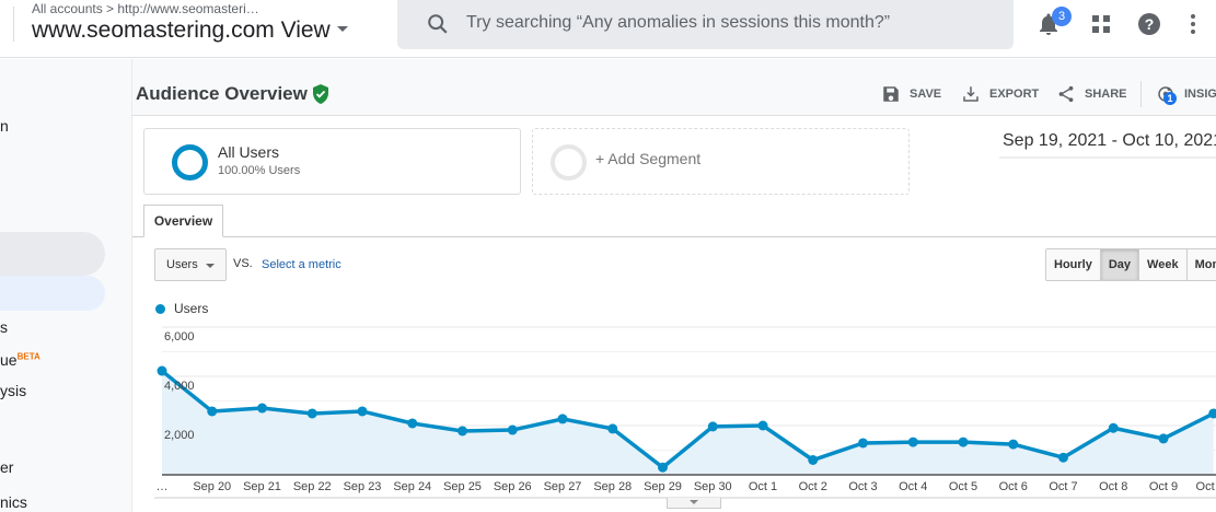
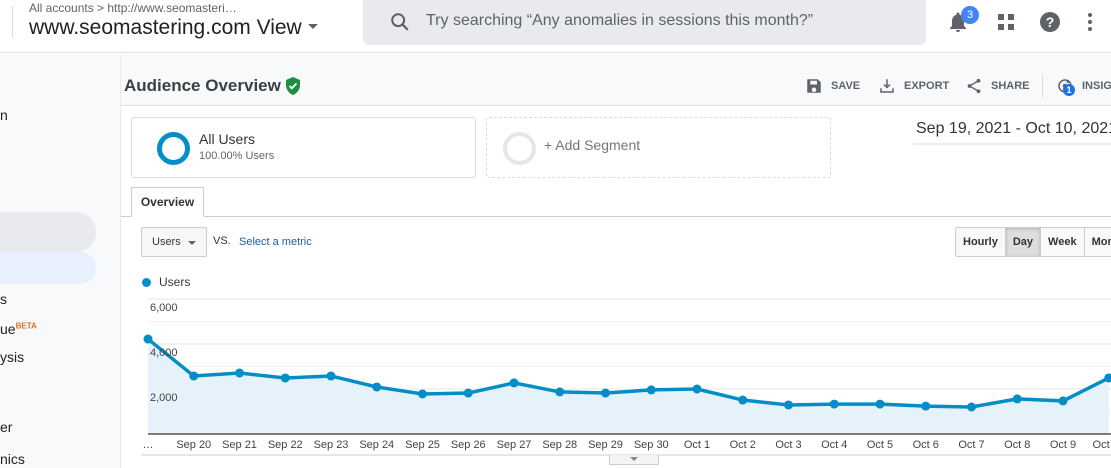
Sep 29: 300 -> 1800
Oct 2: 600 -> 1500
Oct 7: 700 -> 1200
Oct 8: 1900 -> 1600
